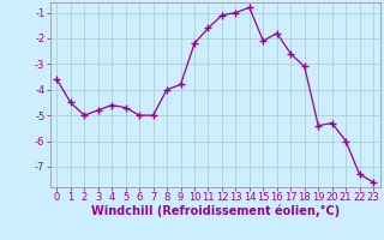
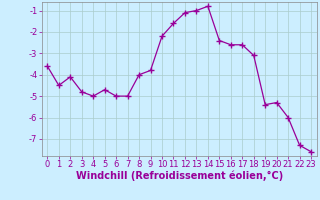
2: -5.0 -> -4.1
4: -4.6 -> -5.0
15: -2.1 -> -2.4
16: -1.8 -> -2.6
